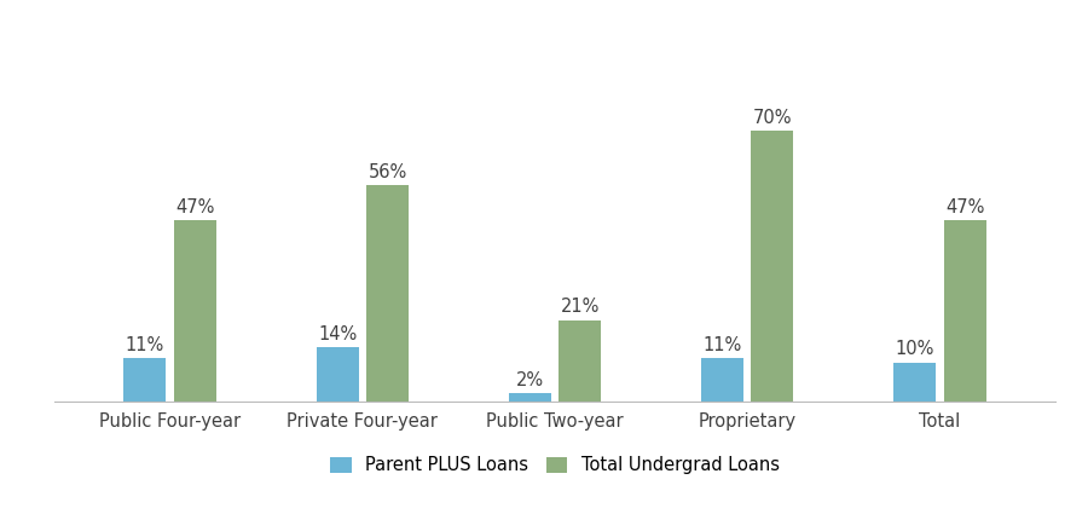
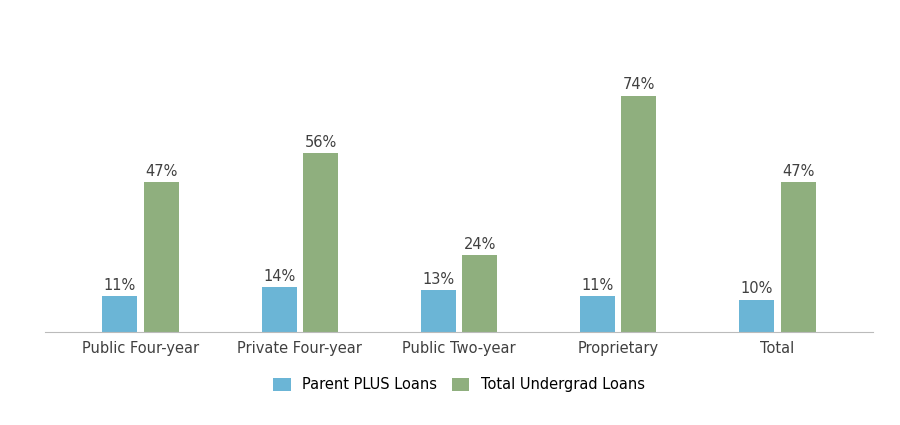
Parent PLUS Loans/Public Two-year: 2% -> 13%
Total Undergrad Loans/Public Two-year: 21% -> 24%
Total Undergrad Loans/Proprietary: 70% -> 74%
